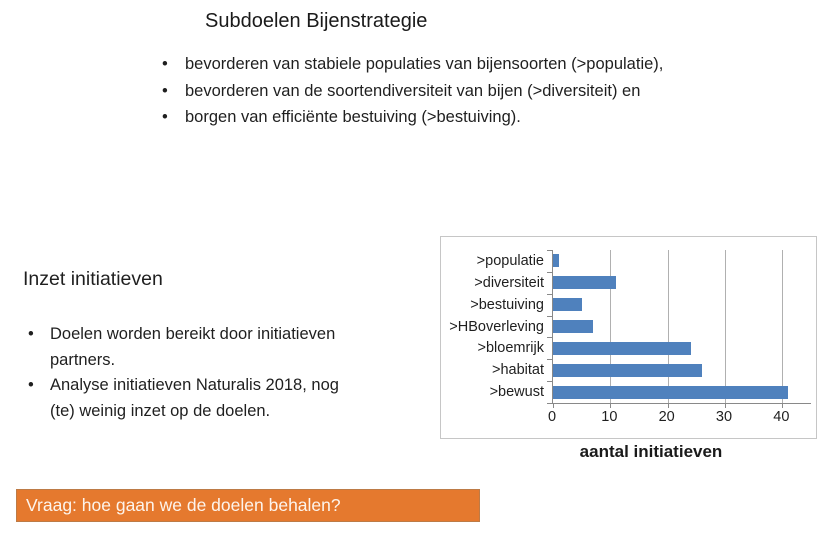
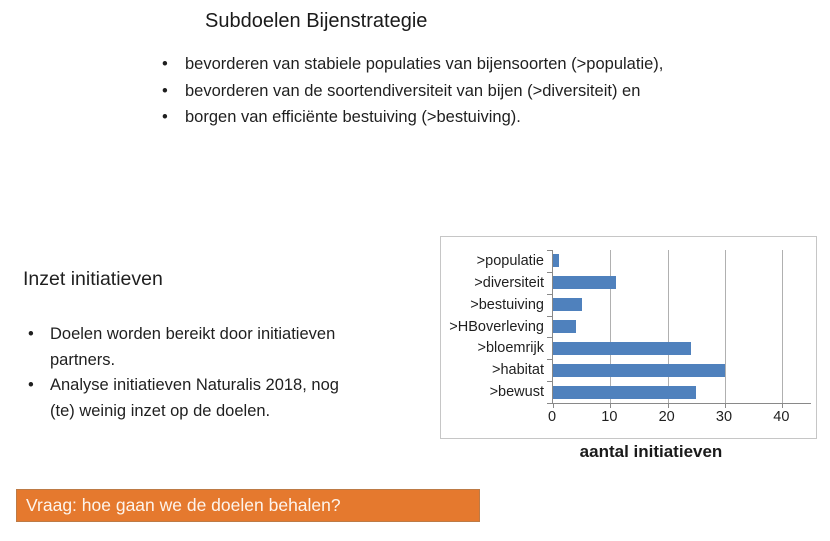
>HBoverleving: 7 -> 4
>habitat: 26 -> 30
>bewust: 41 -> 25
